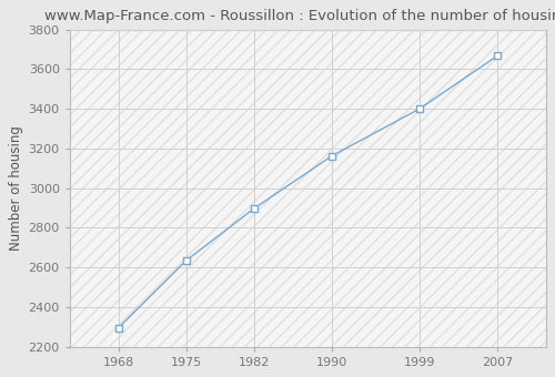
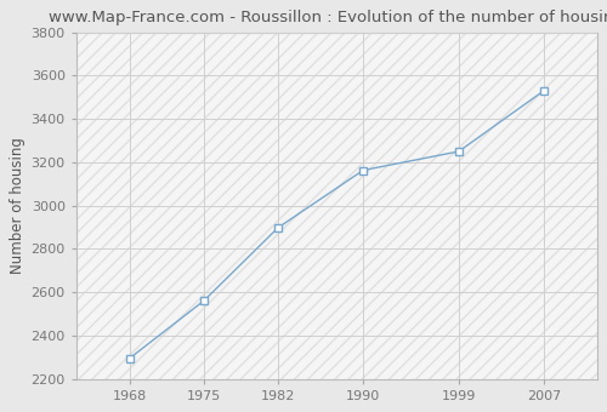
1975: 2640 -> 2560
1999: 3400 -> 3250
2007: 3670 -> 3530
